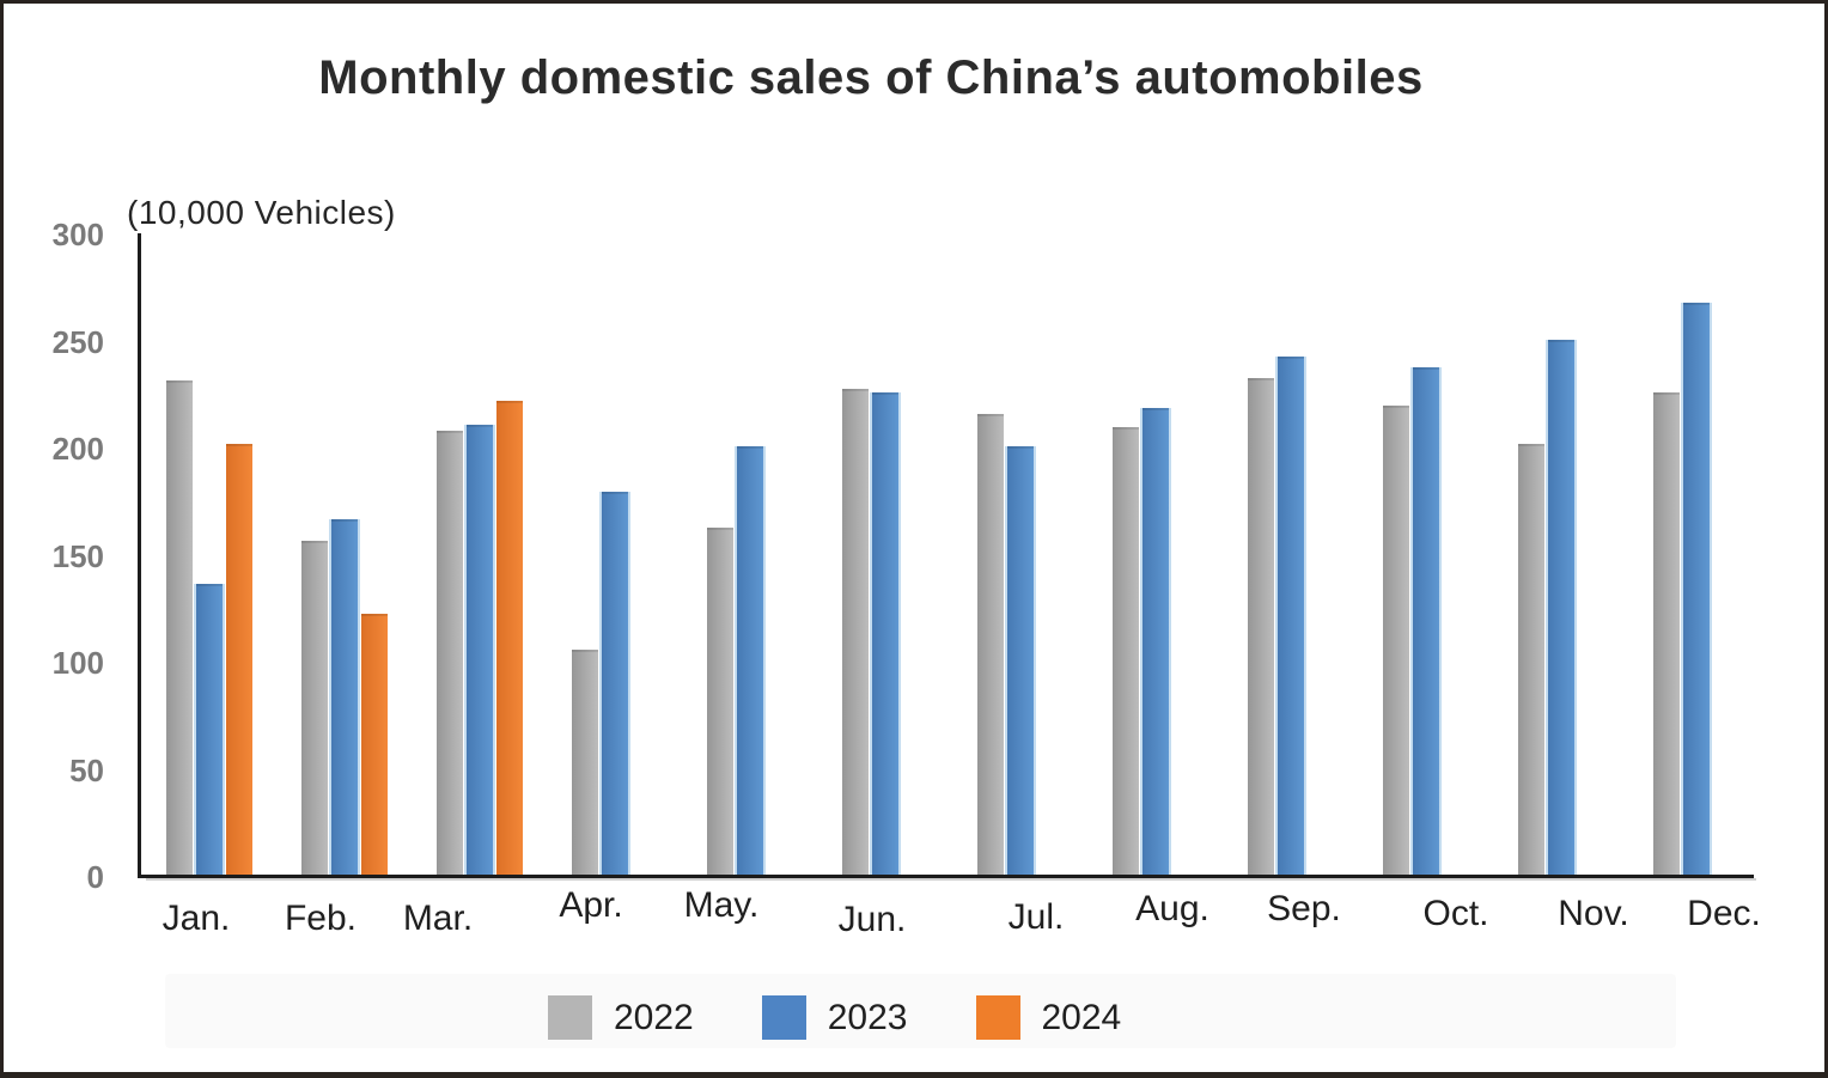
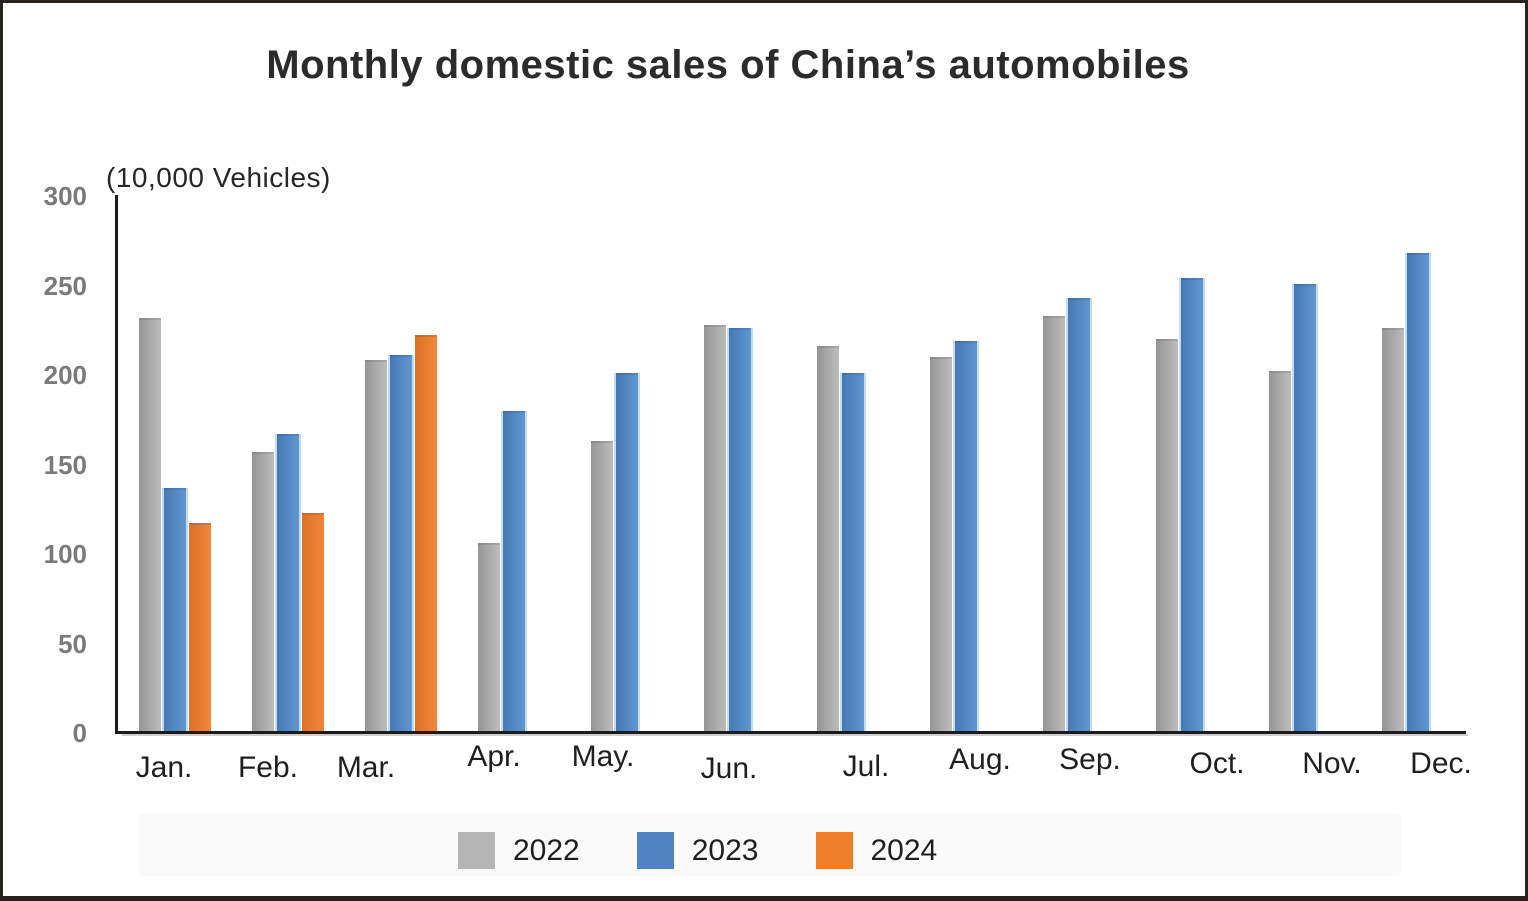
2024/Jan.: 201 -> 116
2023/Oct.: 237 -> 253
